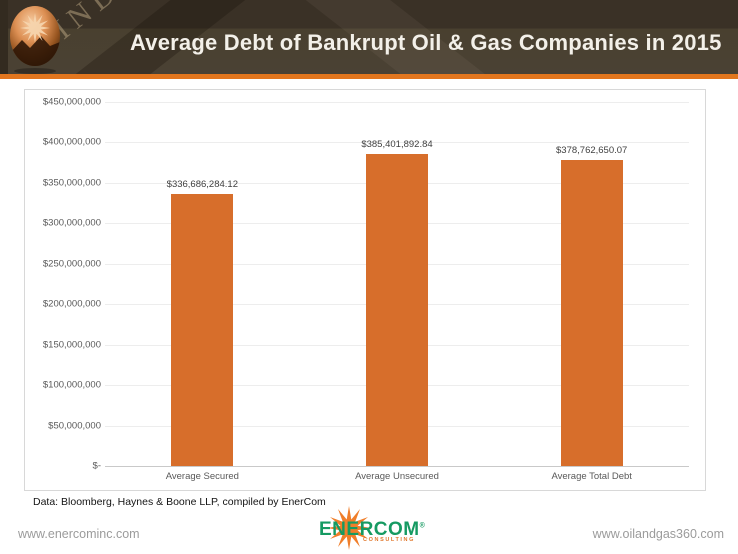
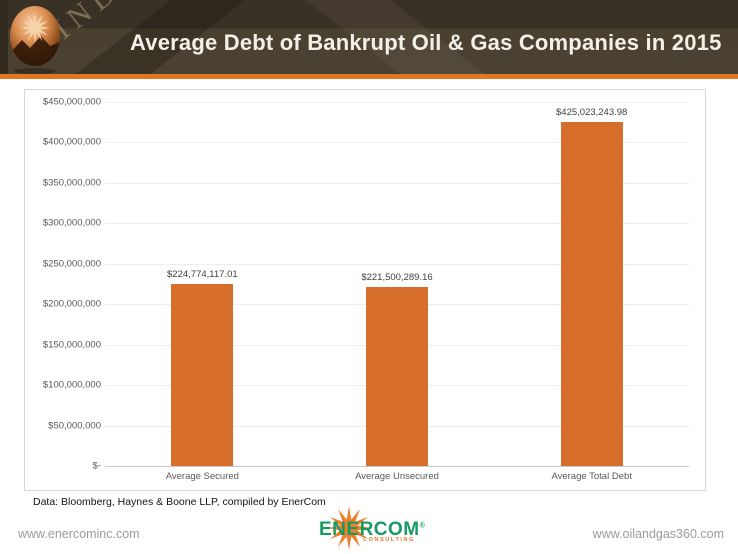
Average Secured: $336,686,284.12 -> $224,774,117.01
Average Unsecured: $385,401,892.84 -> $221,500,289.16
Average Total Debt: $378,762,650.07 -> $425,023,243.98
